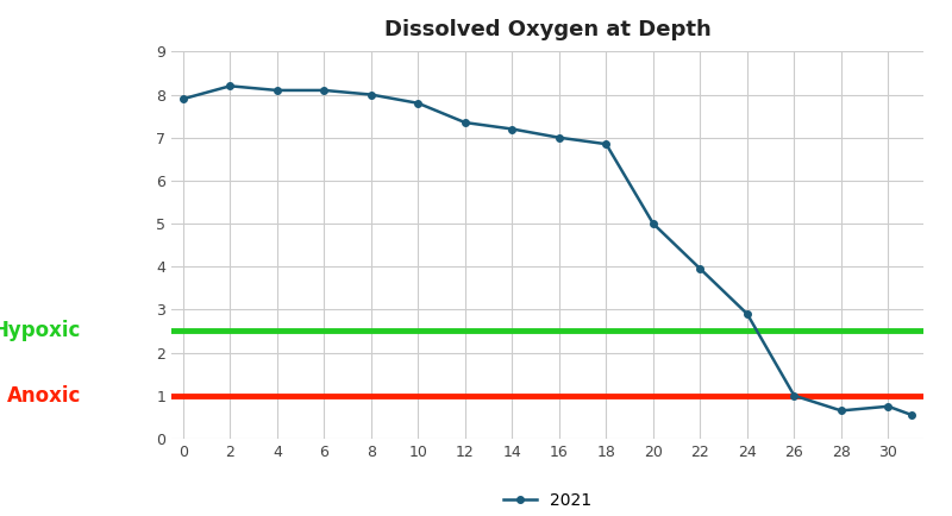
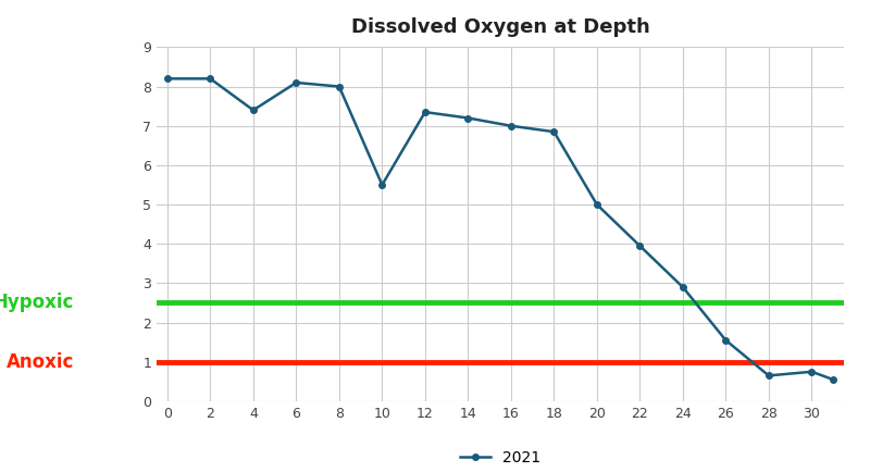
0: 7.90 -> 8.20
4: 8.10 -> 7.40
10: 7.80 -> 5.50
26: 1.00 -> 1.55
